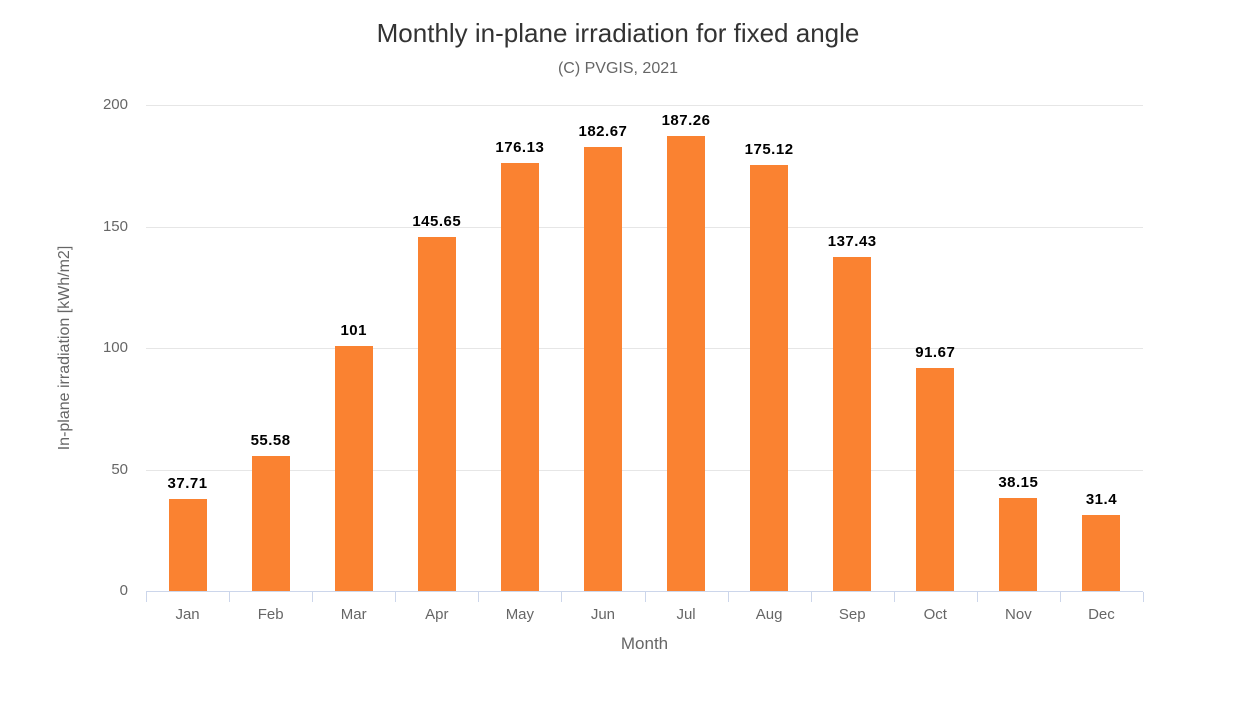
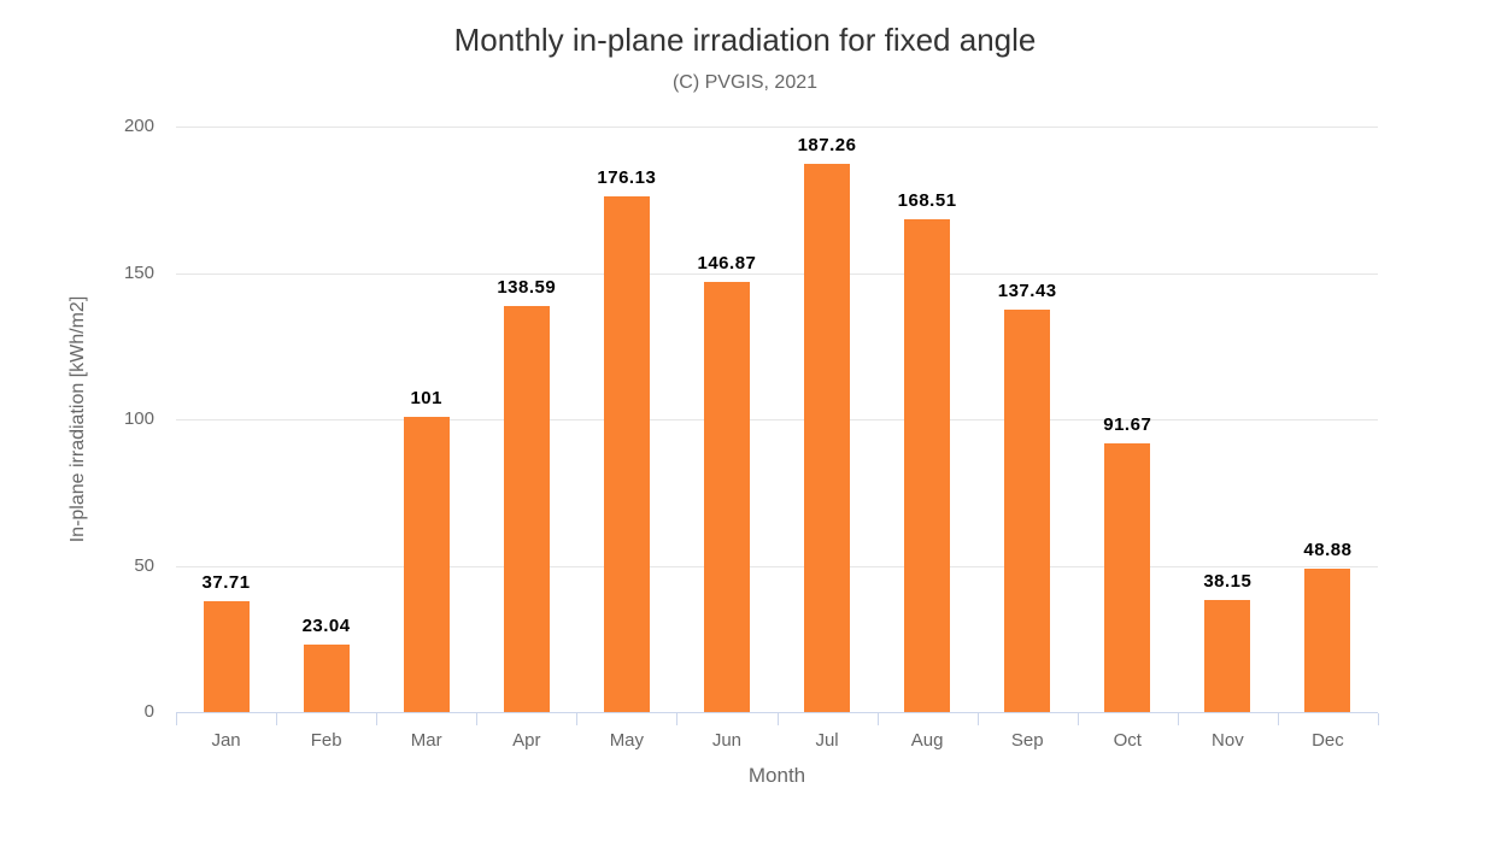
Feb: 55.58 -> 23.04
Apr: 145.65 -> 138.59
Jun: 182.67 -> 146.87
Aug: 175.12 -> 168.51
Dec: 31.4 -> 48.88
